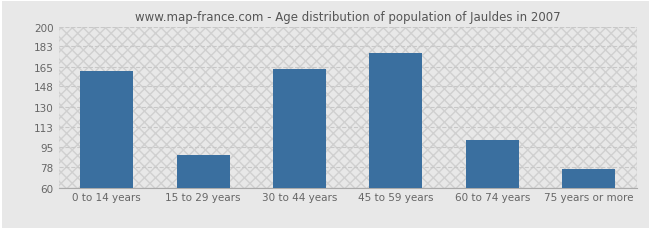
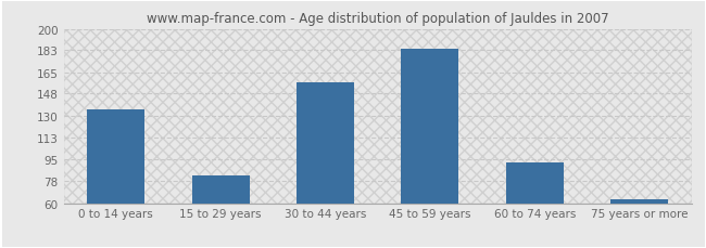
0 to 14 years: 161 -> 135
15 to 29 years: 88 -> 82
30 to 44 years: 163 -> 157
45 to 59 years: 177 -> 184
60 to 74 years: 101 -> 93
75 years or more: 76 -> 63
